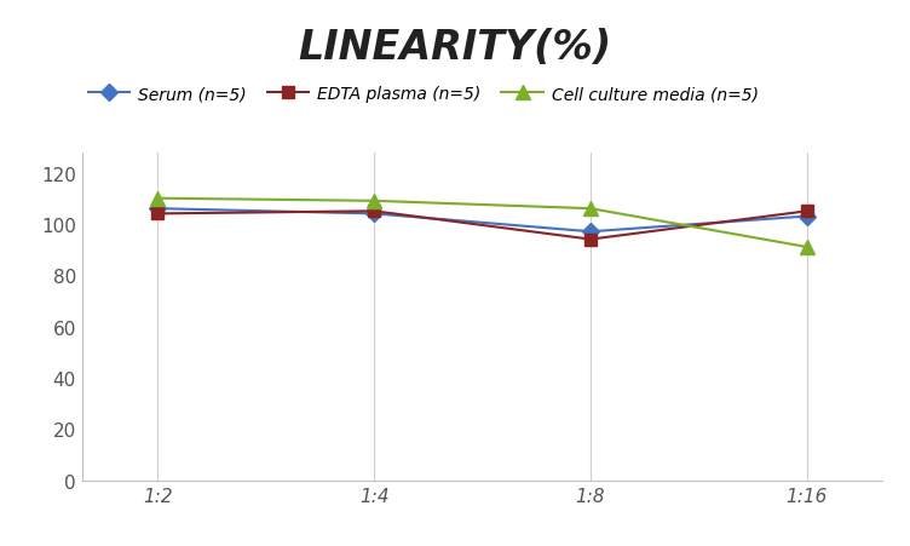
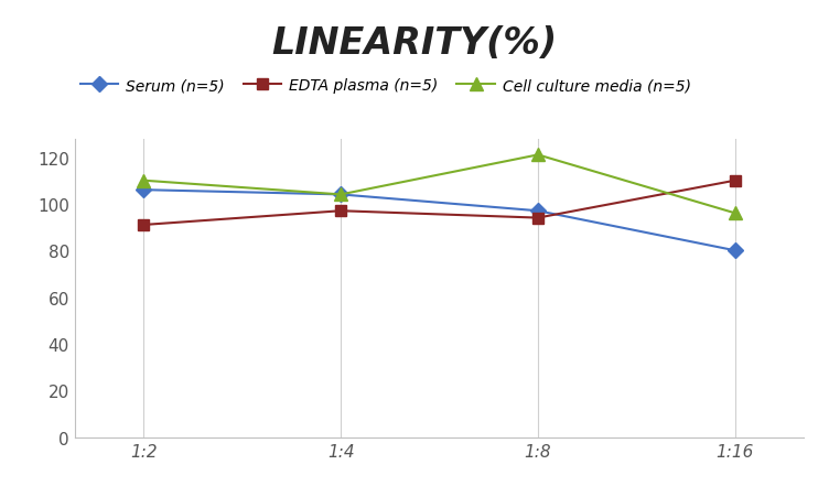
EDTA plasma (n=5)/1:2: 104 -> 91
EDTA plasma (n=5)/1:4: 105 -> 97
Cell culture media (n=5)/1:4: 109 -> 104
Cell culture media (n=5)/1:8: 106 -> 121
Serum (n=5)/1:16: 103 -> 80
EDTA plasma (n=5)/1:16: 105 -> 110
Cell culture media (n=5)/1:16: 91 -> 96
